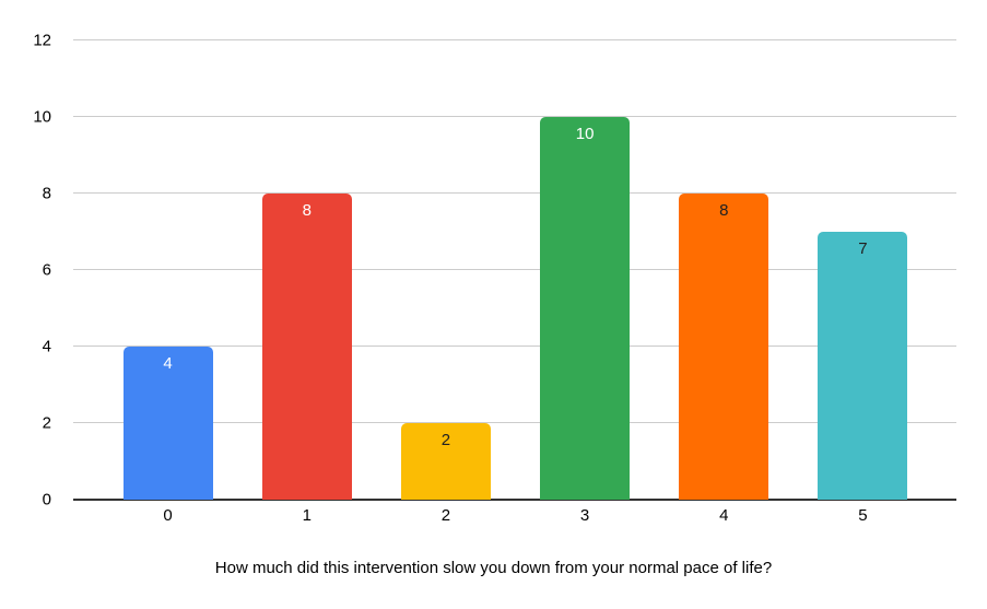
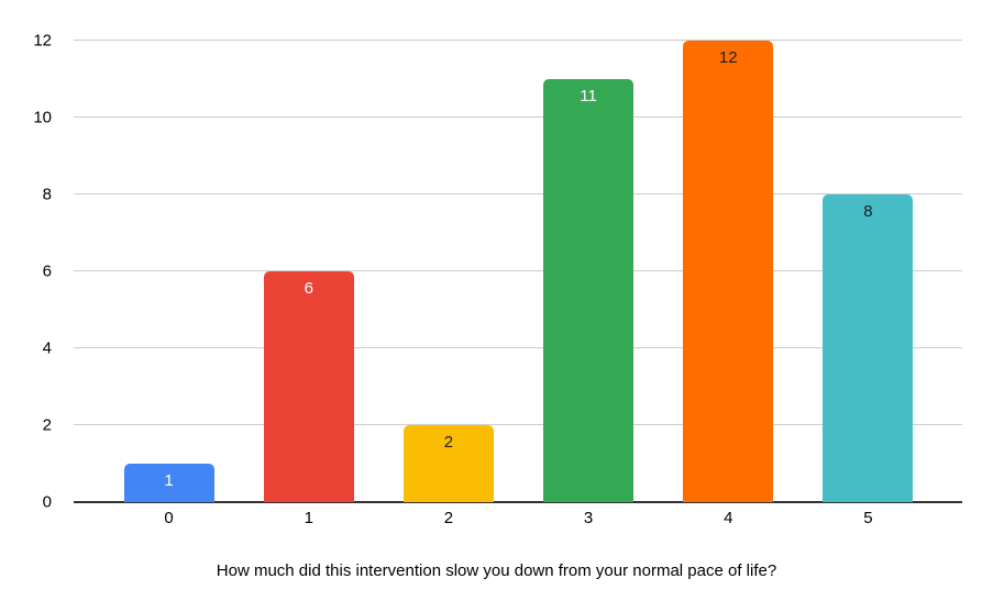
0: 4 -> 1
1: 8 -> 6
3: 10 -> 11
4: 8 -> 12
5: 7 -> 8
